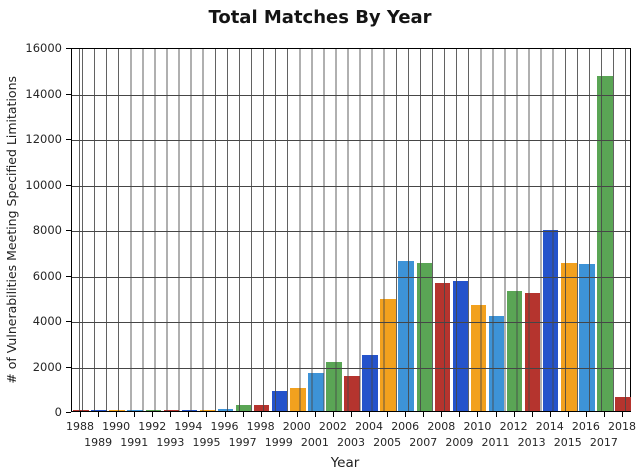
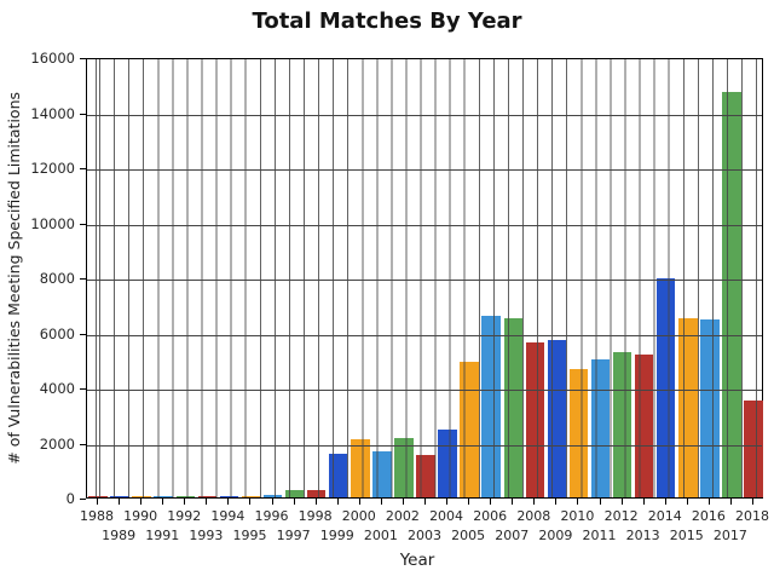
1999: 900 -> 1600
2000: 1000 -> 2100
2011: 4200 -> 5000
2018: 600 -> 3500
